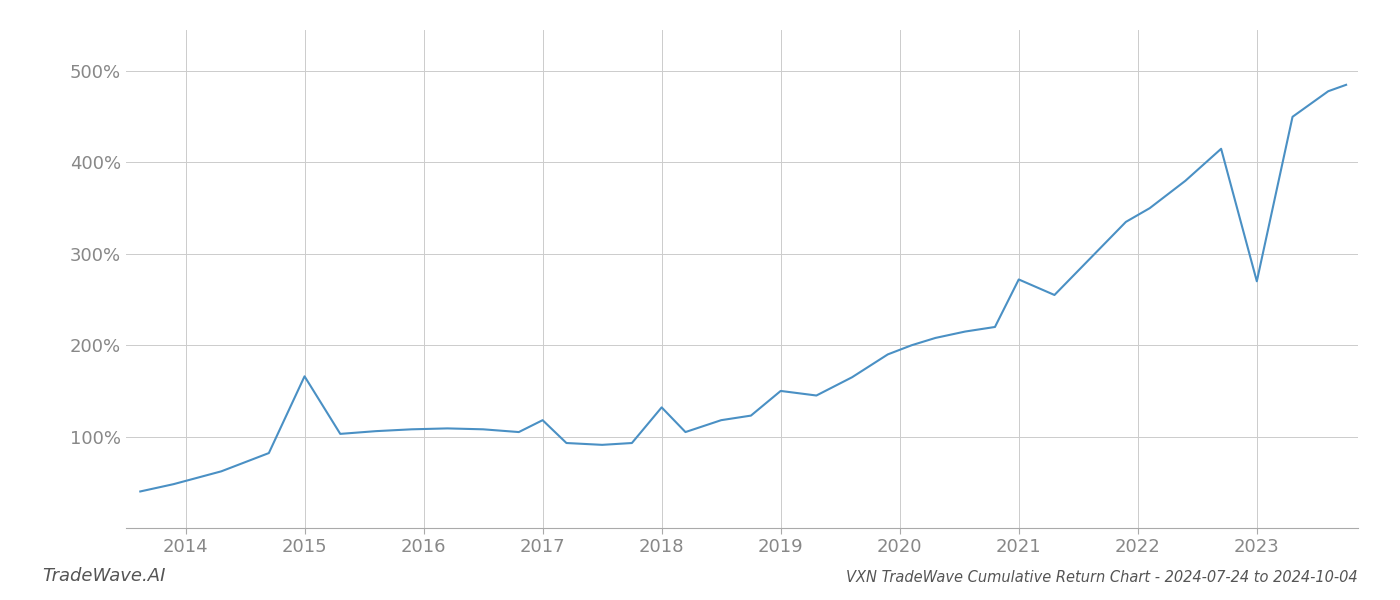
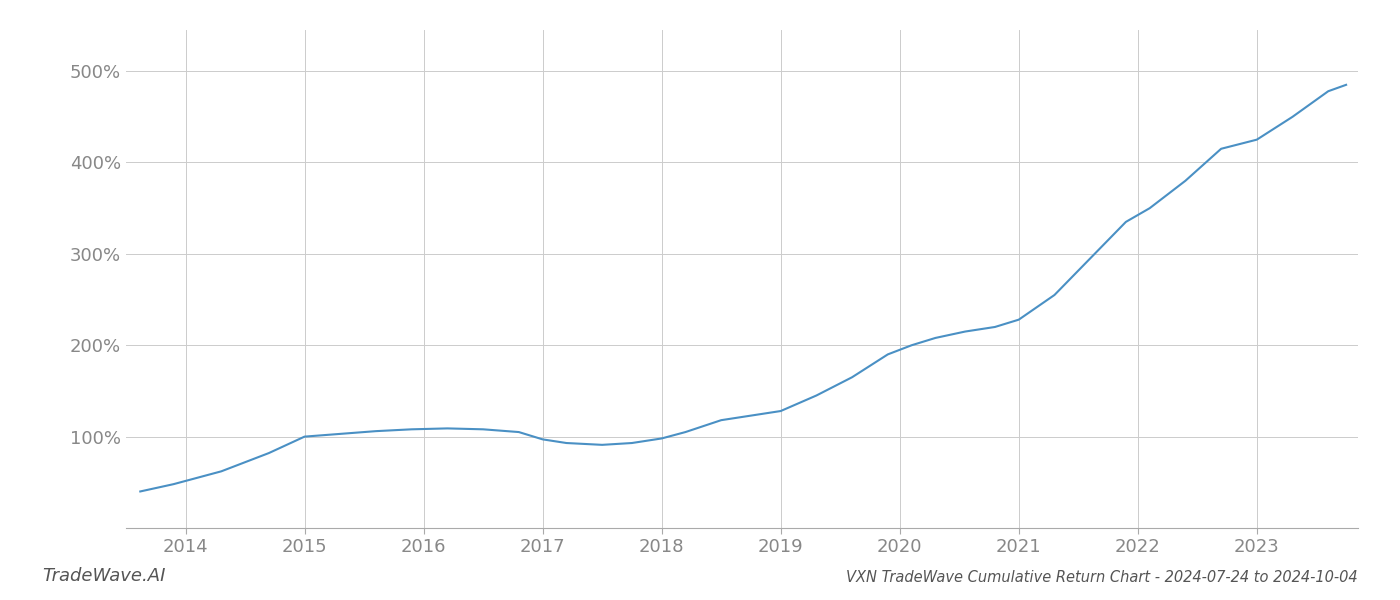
2015: 166% -> 100%
2017: 118% -> 97%
2018: 132% -> 98%
2019: 150% -> 128%
2021: 272% -> 228%
2023: 270% -> 425%
